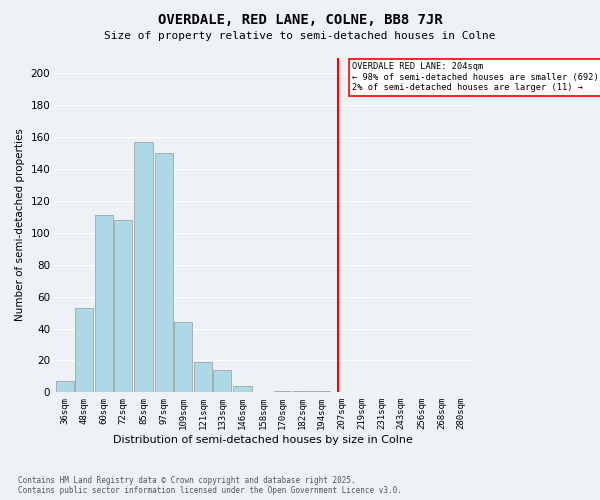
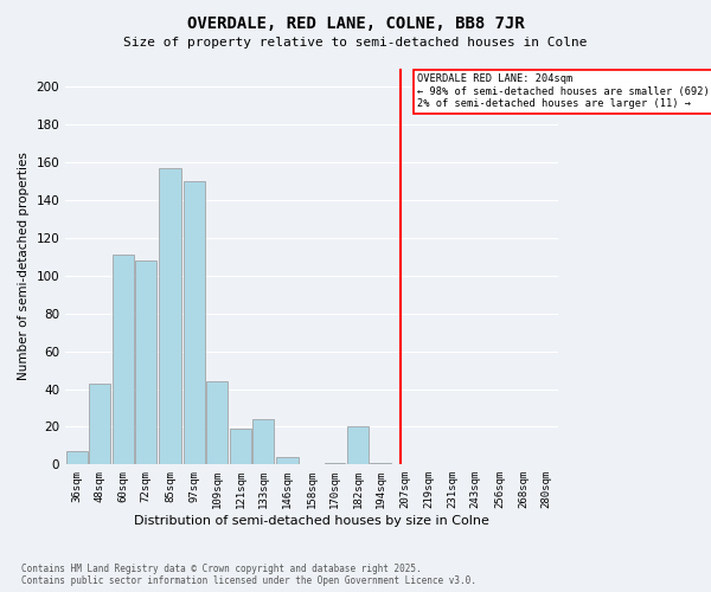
48sqm: 53 -> 43
133sqm: 14 -> 24
182sqm: 1 -> 20
